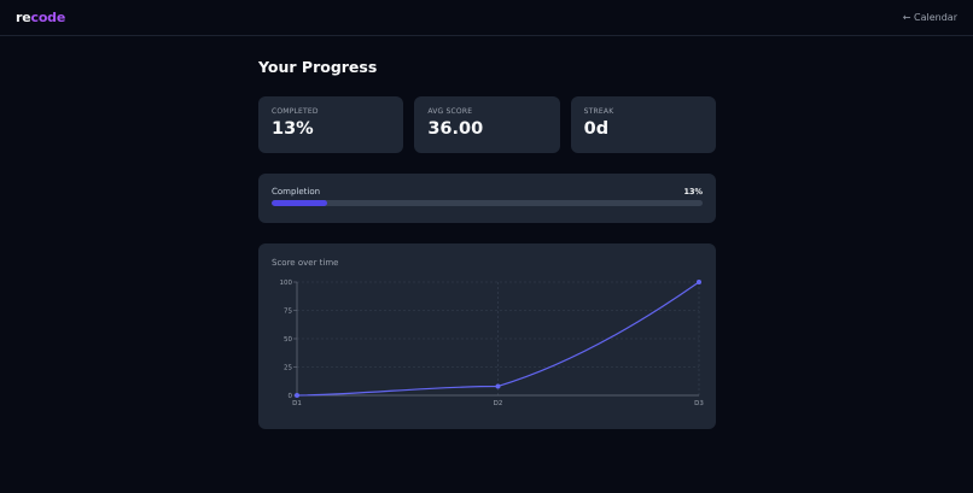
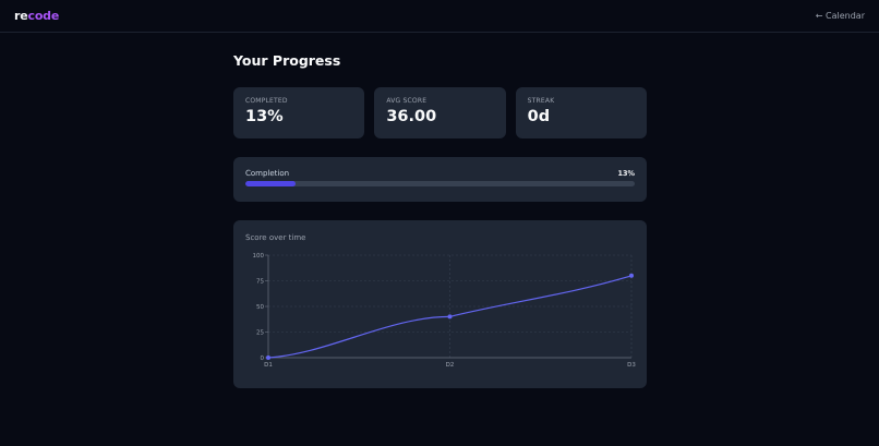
D2: 10 -> 40
D3: 100 -> 80
